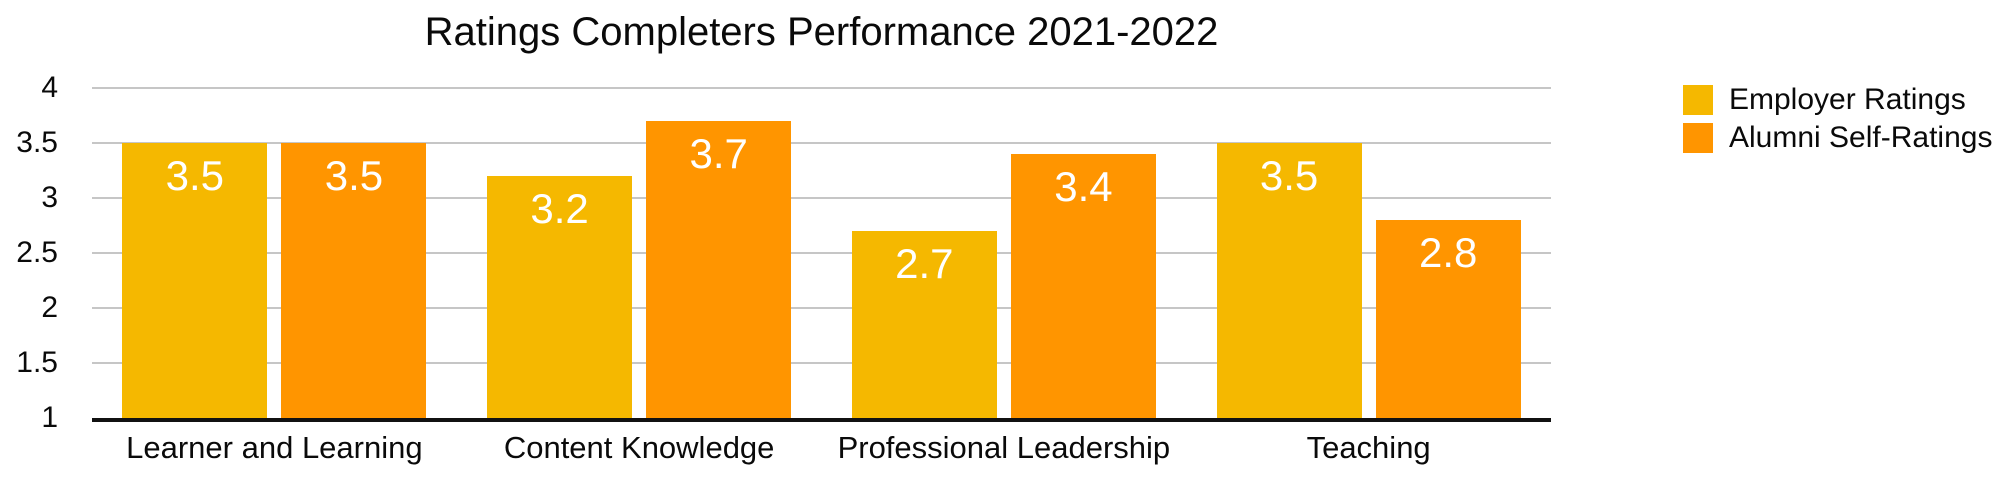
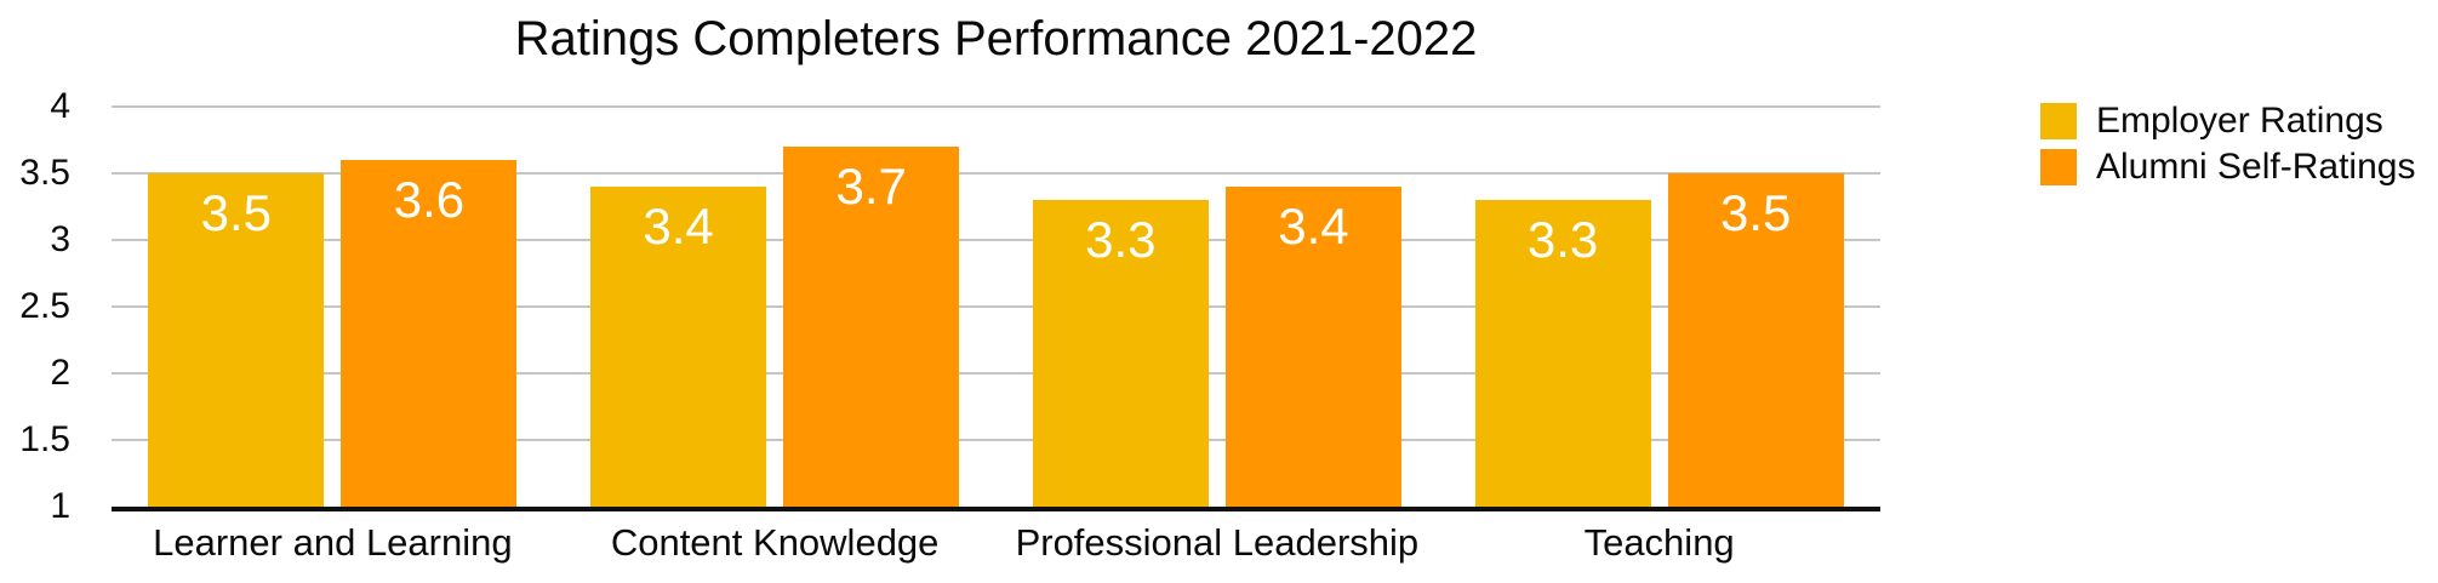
Alumni Self-Ratings/Learner and Learning: 3.5 -> 3.6
Employer Ratings/Content Knowledge: 3.2 -> 3.4
Employer Ratings/Professional Leadership: 2.7 -> 3.3
Employer Ratings/Teaching: 3.5 -> 3.3
Alumni Self-Ratings/Teaching: 2.8 -> 3.5
